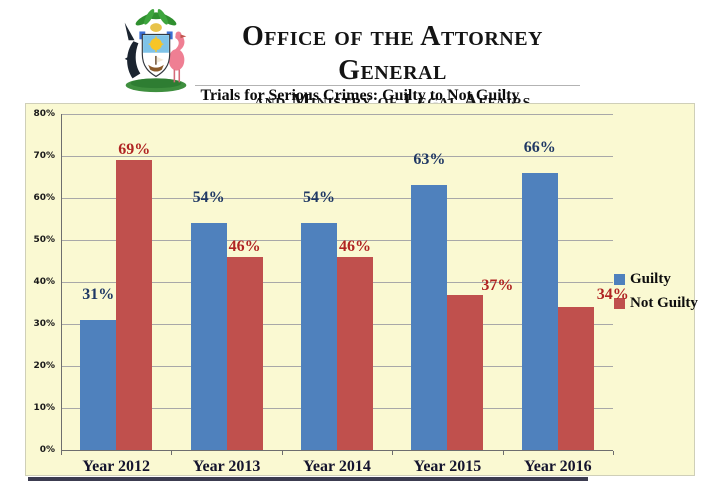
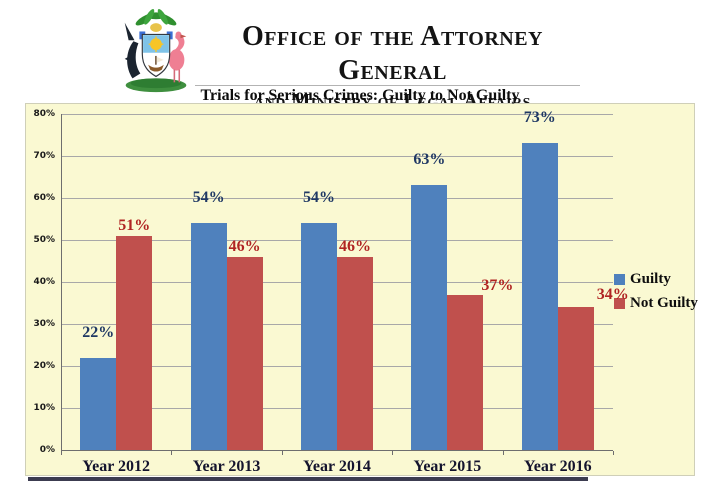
Guilty/Year 2012: 31% -> 22%
Not Guilty/Year 2012: 69% -> 51%
Guilty/Year 2016: 66% -> 73%
